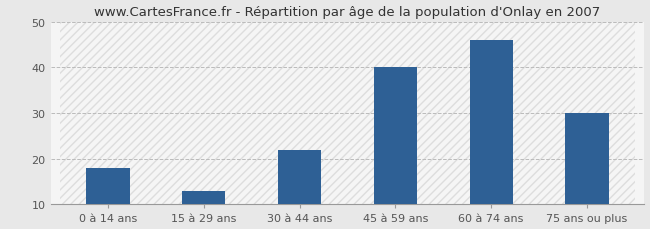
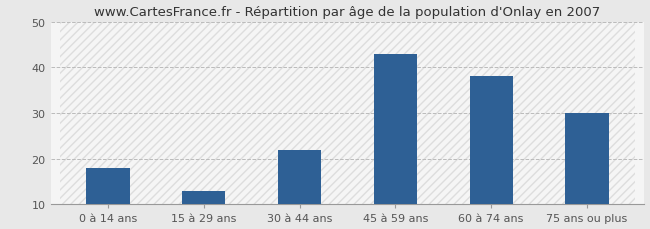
45 à 59 ans: 40 -> 43
60 à 74 ans: 46 -> 38
